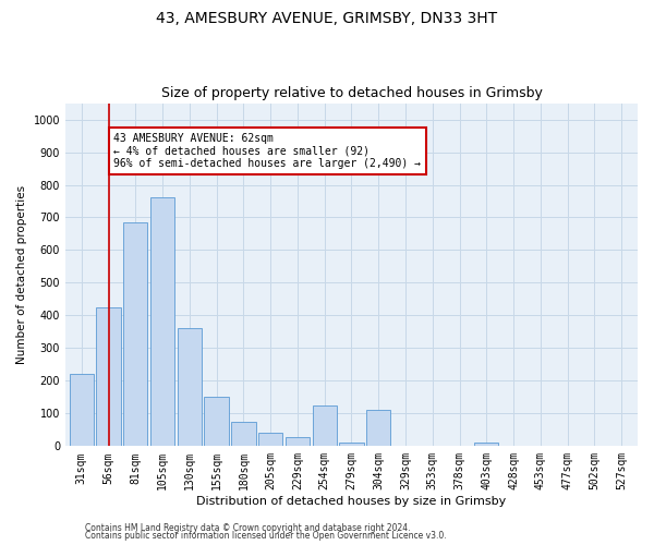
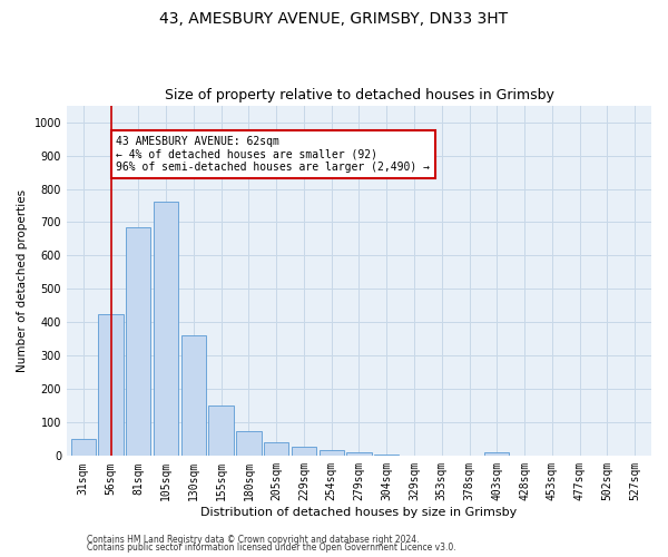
31sqm: 220 -> 52
254sqm: 125 -> 17
304sqm: 110 -> 5
